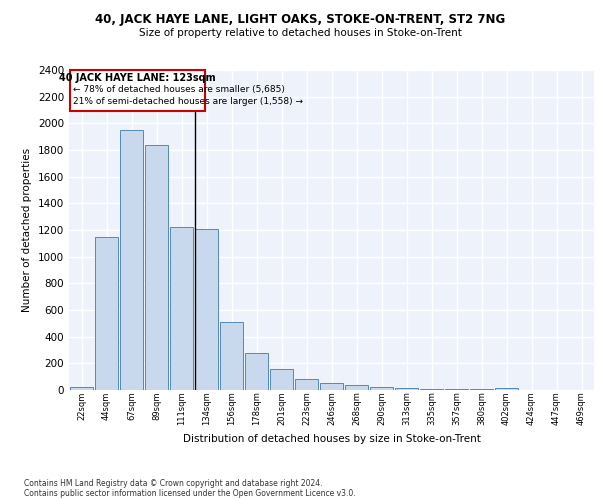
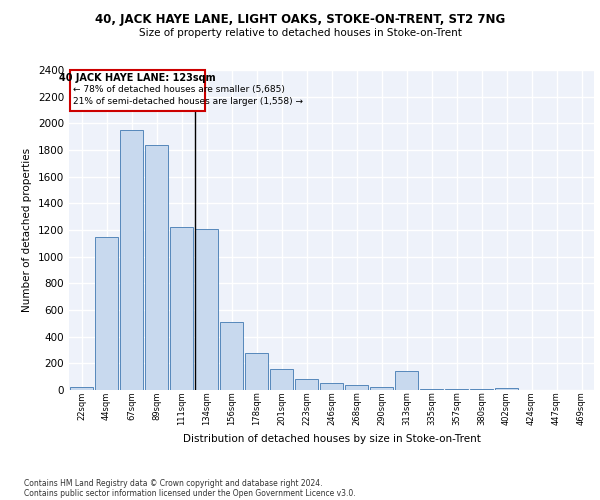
313sqm: 20 -> 140
